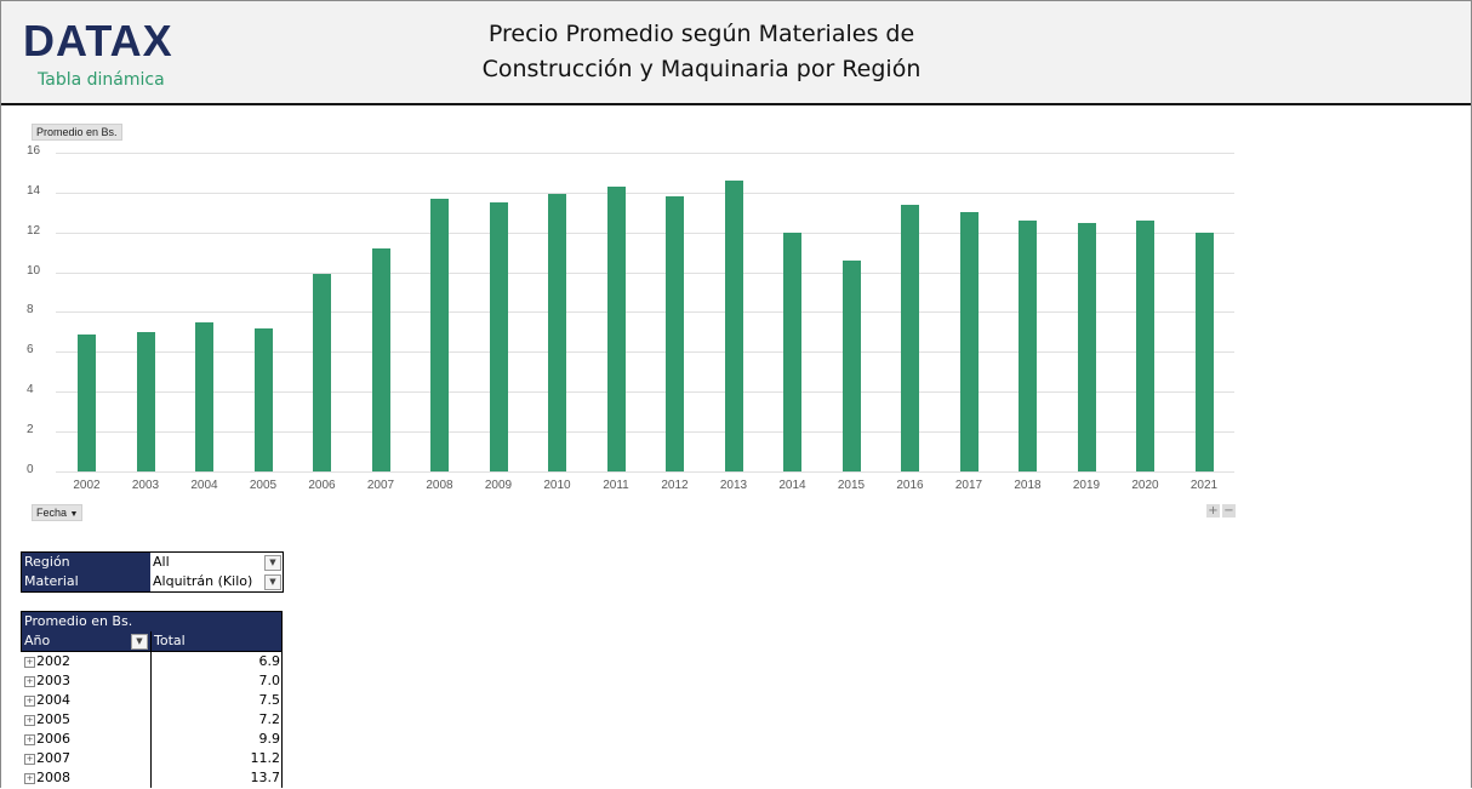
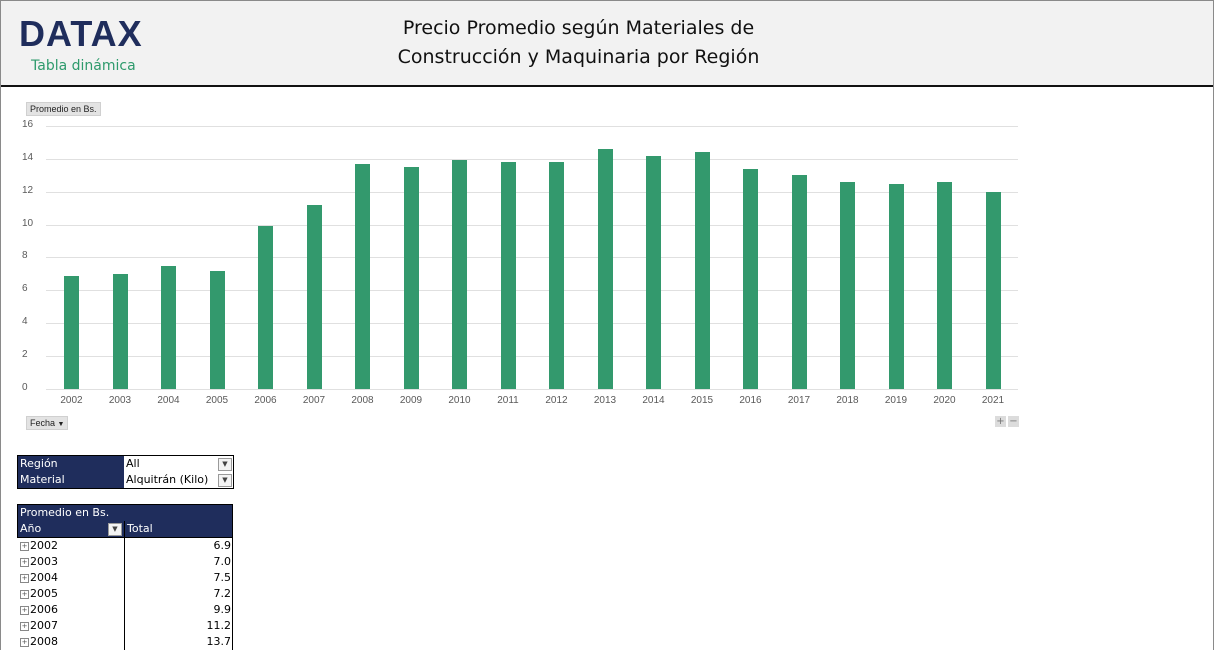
2011: 14.3 -> 13.8
2014: 12.0 -> 14.2
2015: 10.6 -> 14.4
